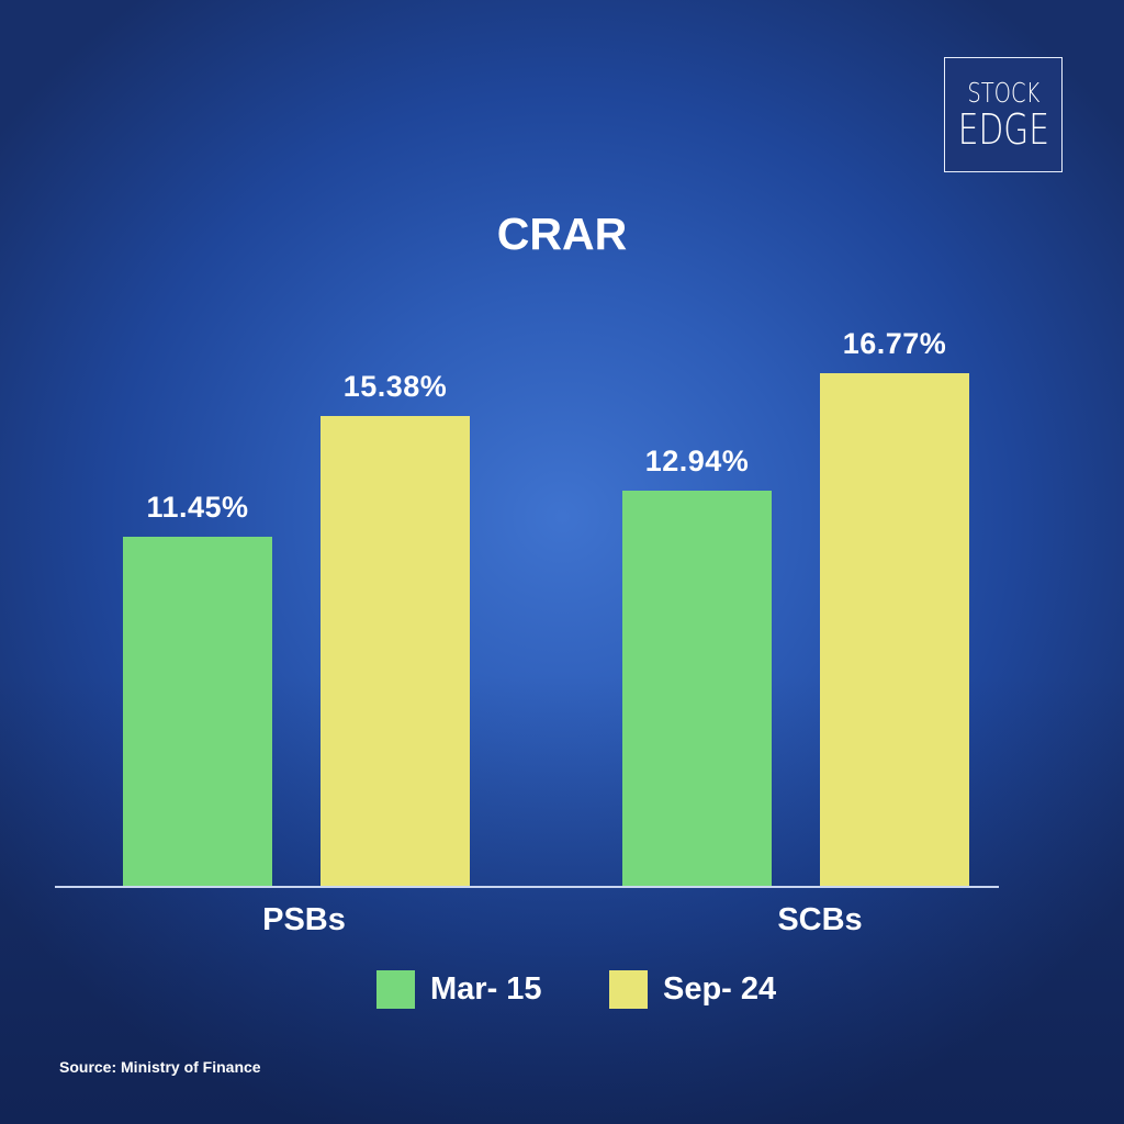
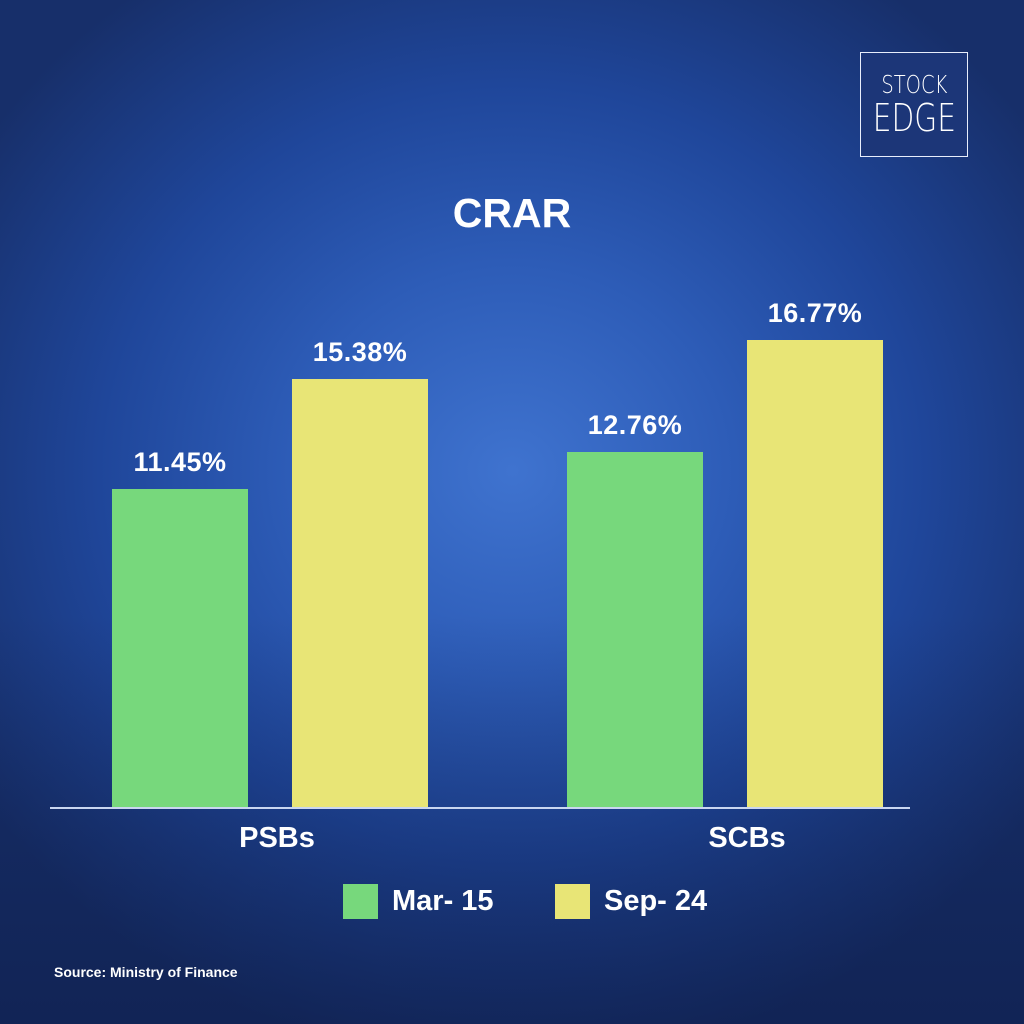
Mar- 15/SCBs: 12.94% -> 12.76%
